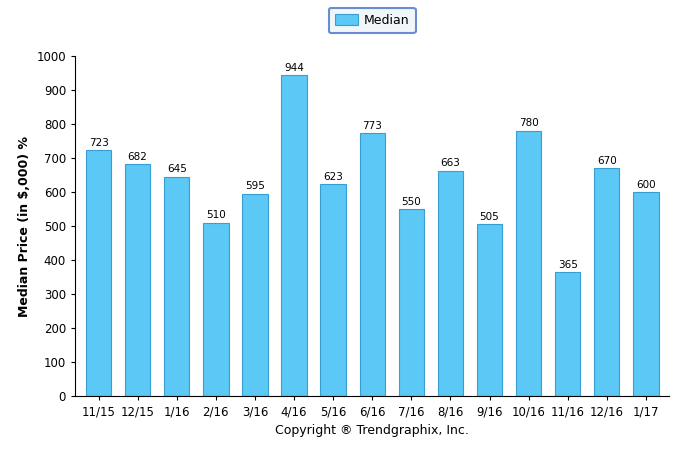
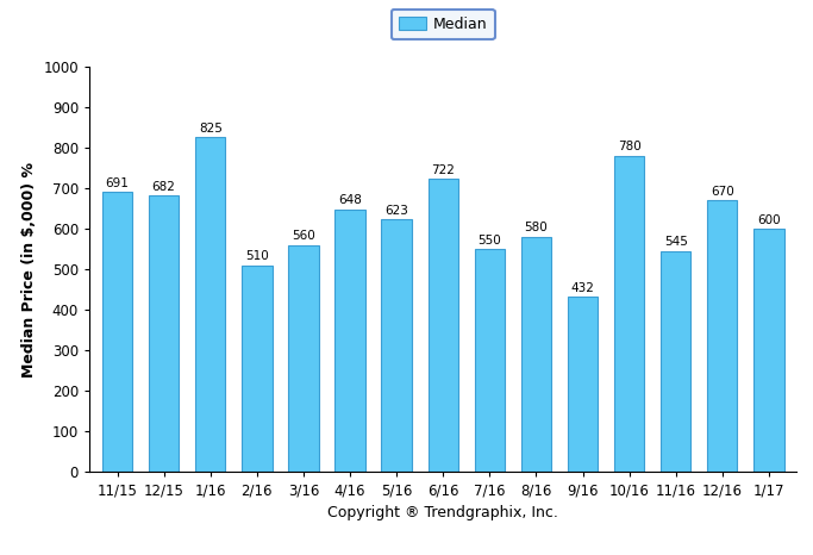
11/15: 723 -> 691
1/16: 645 -> 825
3/16: 595 -> 560
4/16: 944 -> 648
6/16: 773 -> 722
8/16: 663 -> 580
9/16: 505 -> 432
11/16: 365 -> 545
